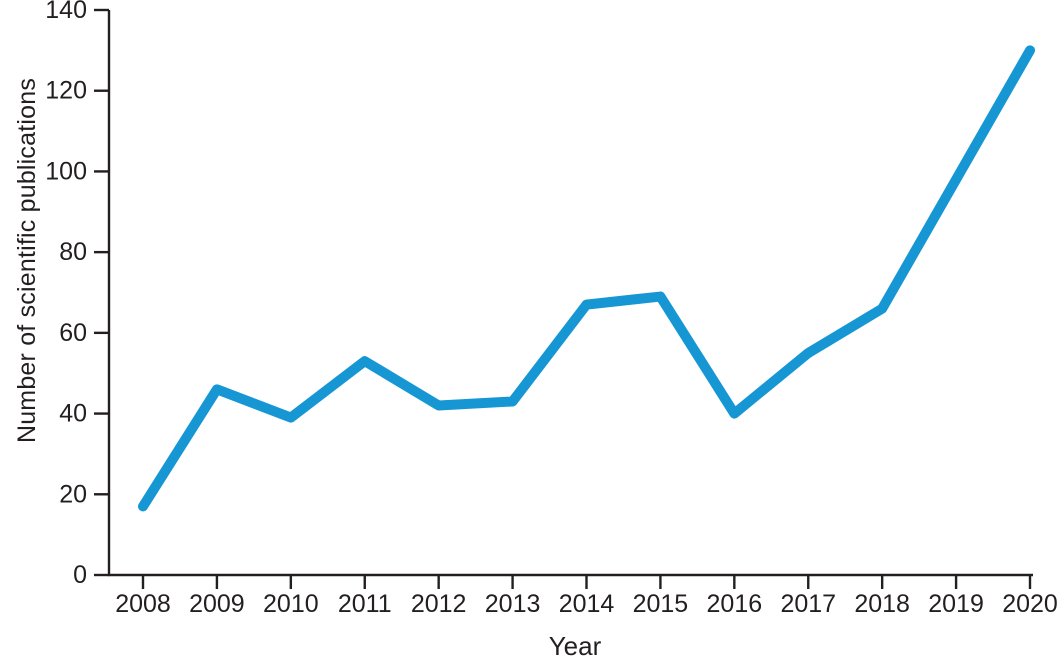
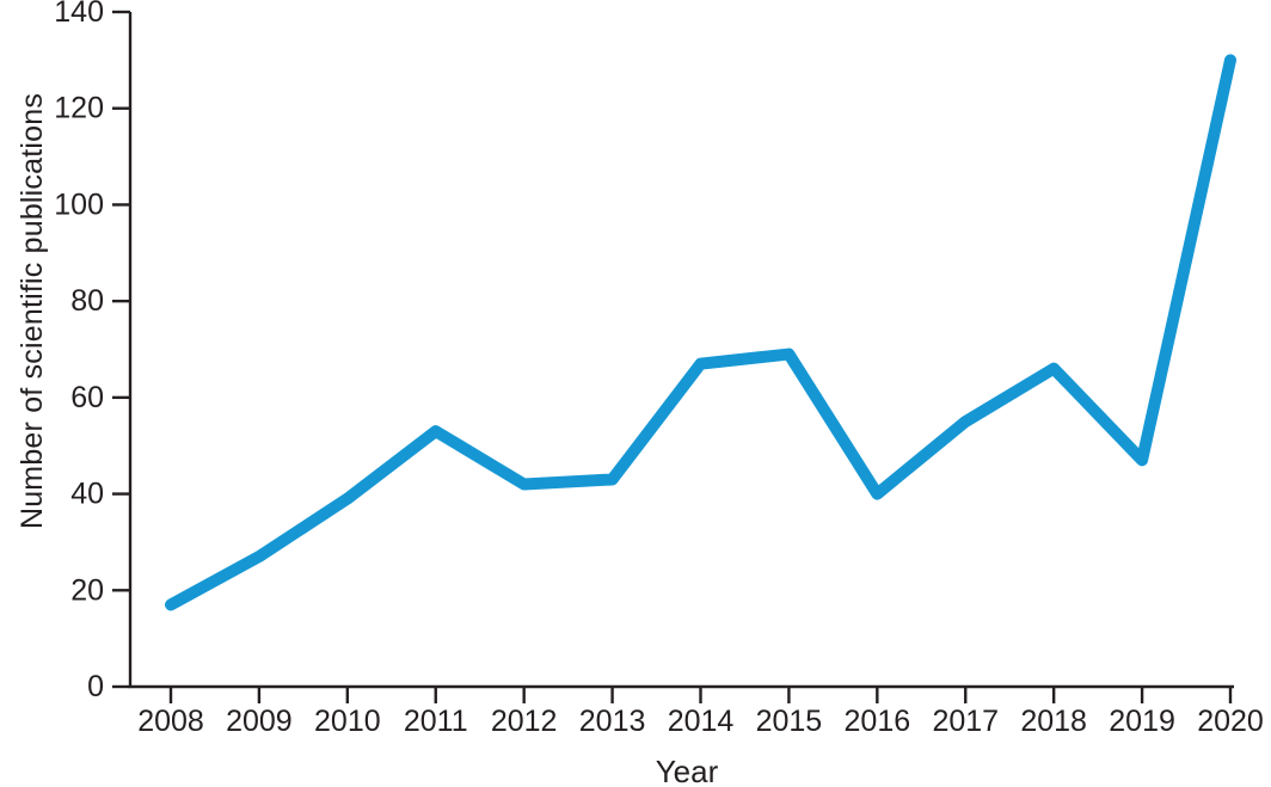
2009: 46 -> 27
2019: 98 -> 47
